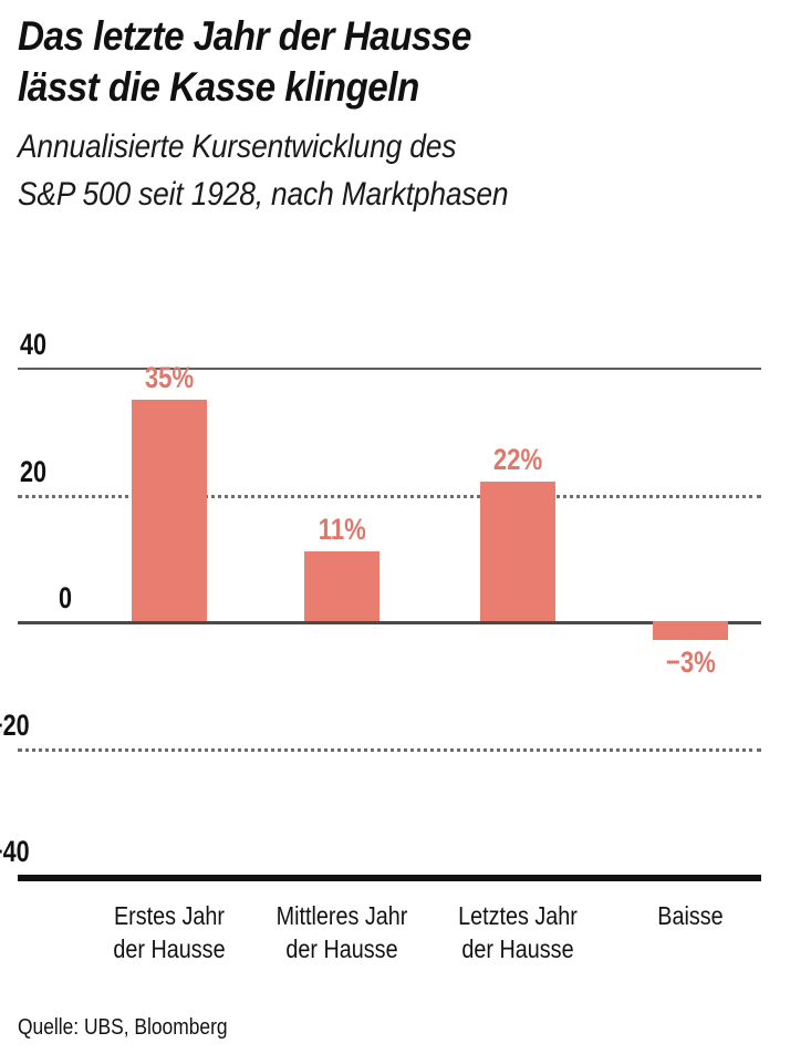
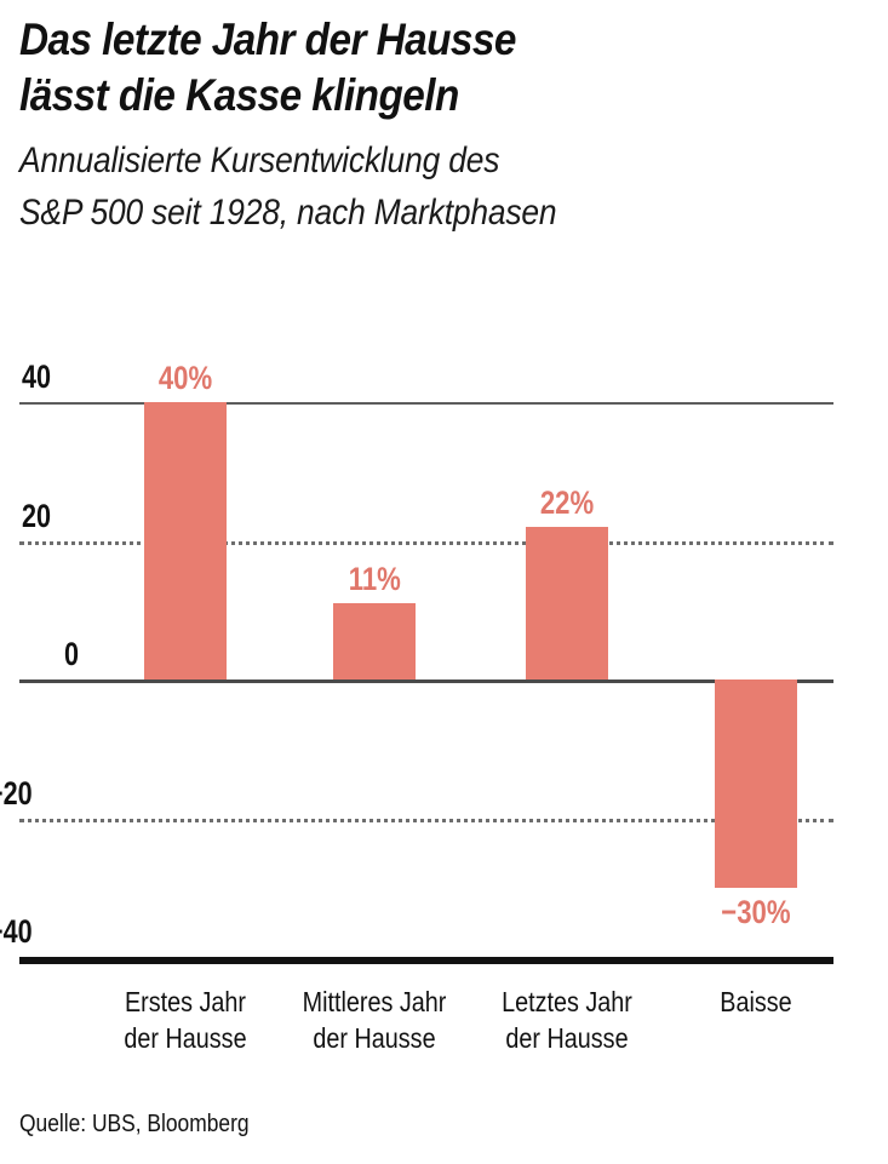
Erstes Jahr der Hausse: 35% -> 40%
Baisse: −3% -> −30%
